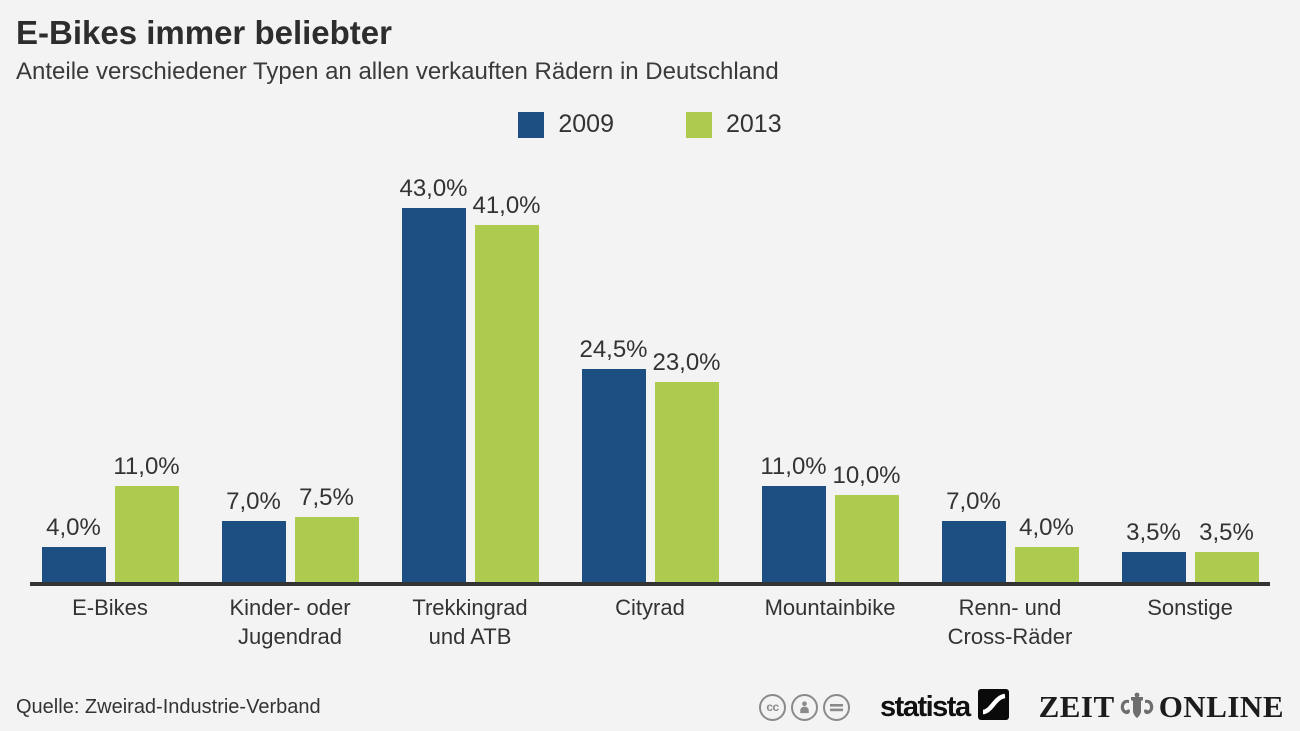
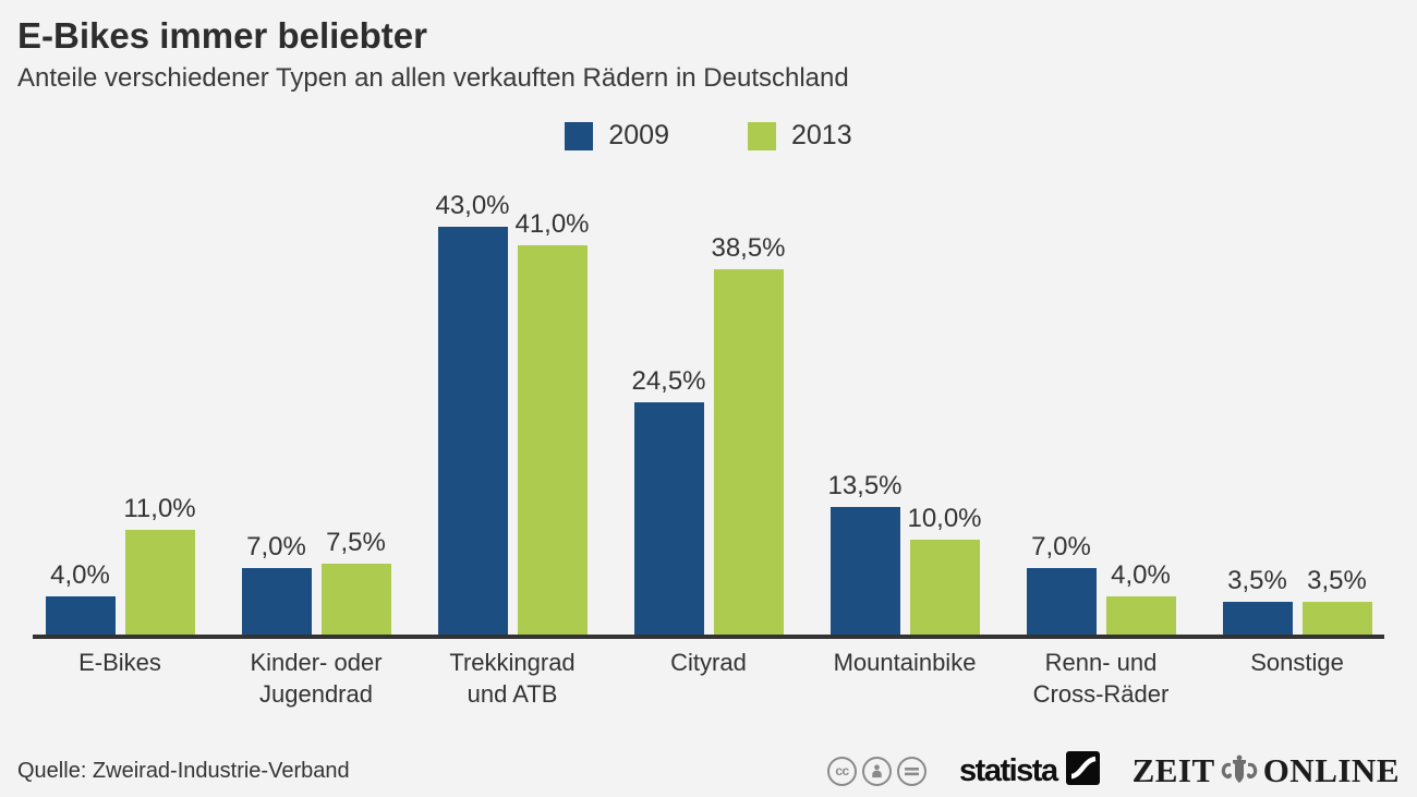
2013/Cityrad: 23,0% -> 38,5%
2009/Mountainbike: 11,0% -> 13,5%
